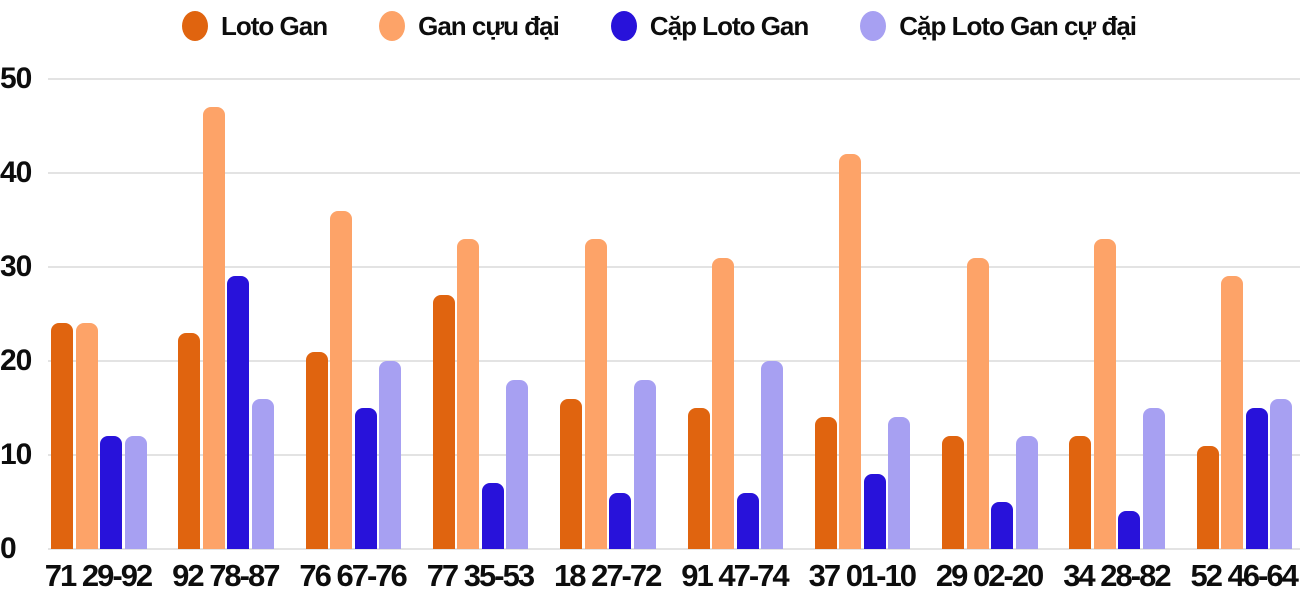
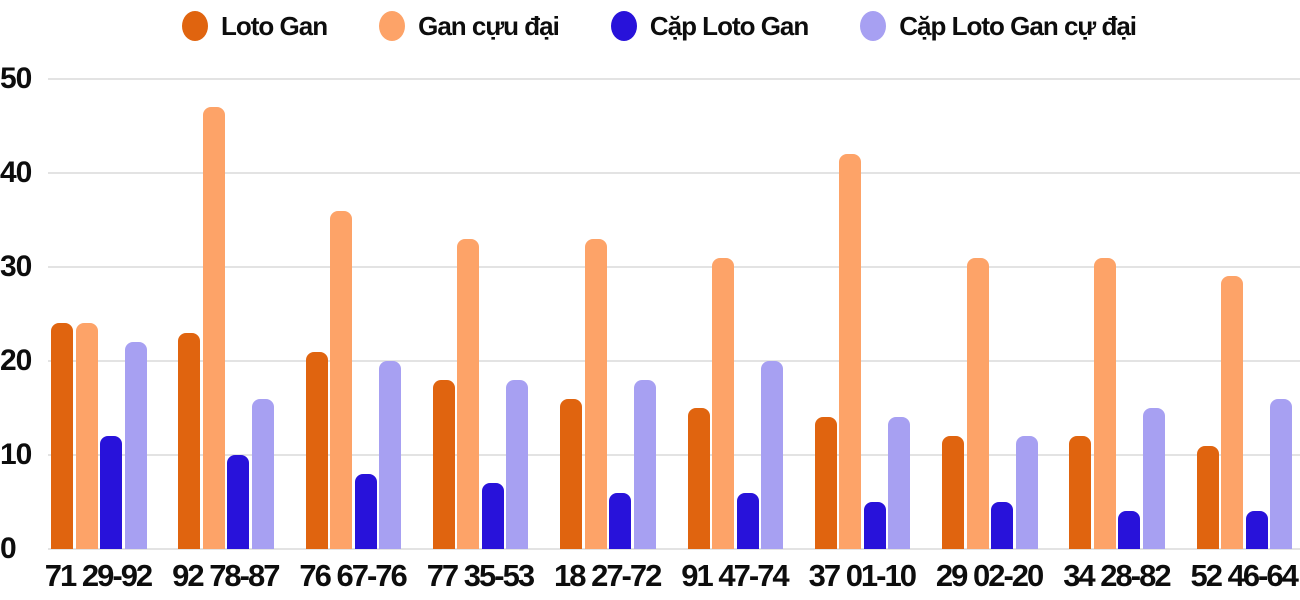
Cặp Loto Gan cự đại/71 29-92: 12 -> 22
Cặp Loto Gan/92 78-87: 29 -> 10
Cặp Loto Gan/76 67-76: 15 -> 8
Loto Gan/77 35-53: 27 -> 18
Cặp Loto Gan/37 01-10: 8 -> 5
Gan cựu đại/34 28-82: 33 -> 31
Cặp Loto Gan/52 46-64: 15 -> 4
